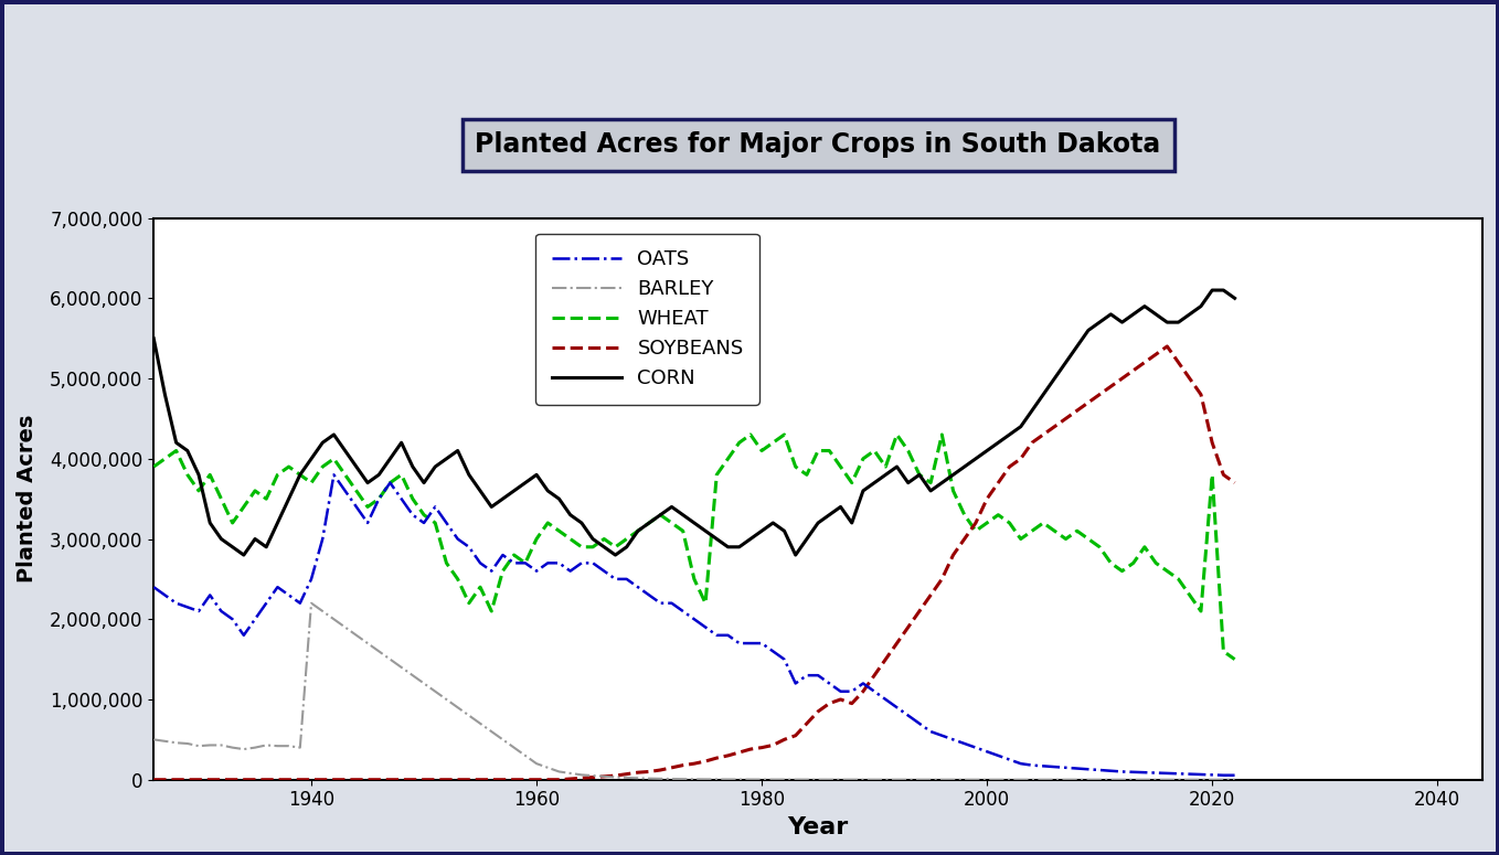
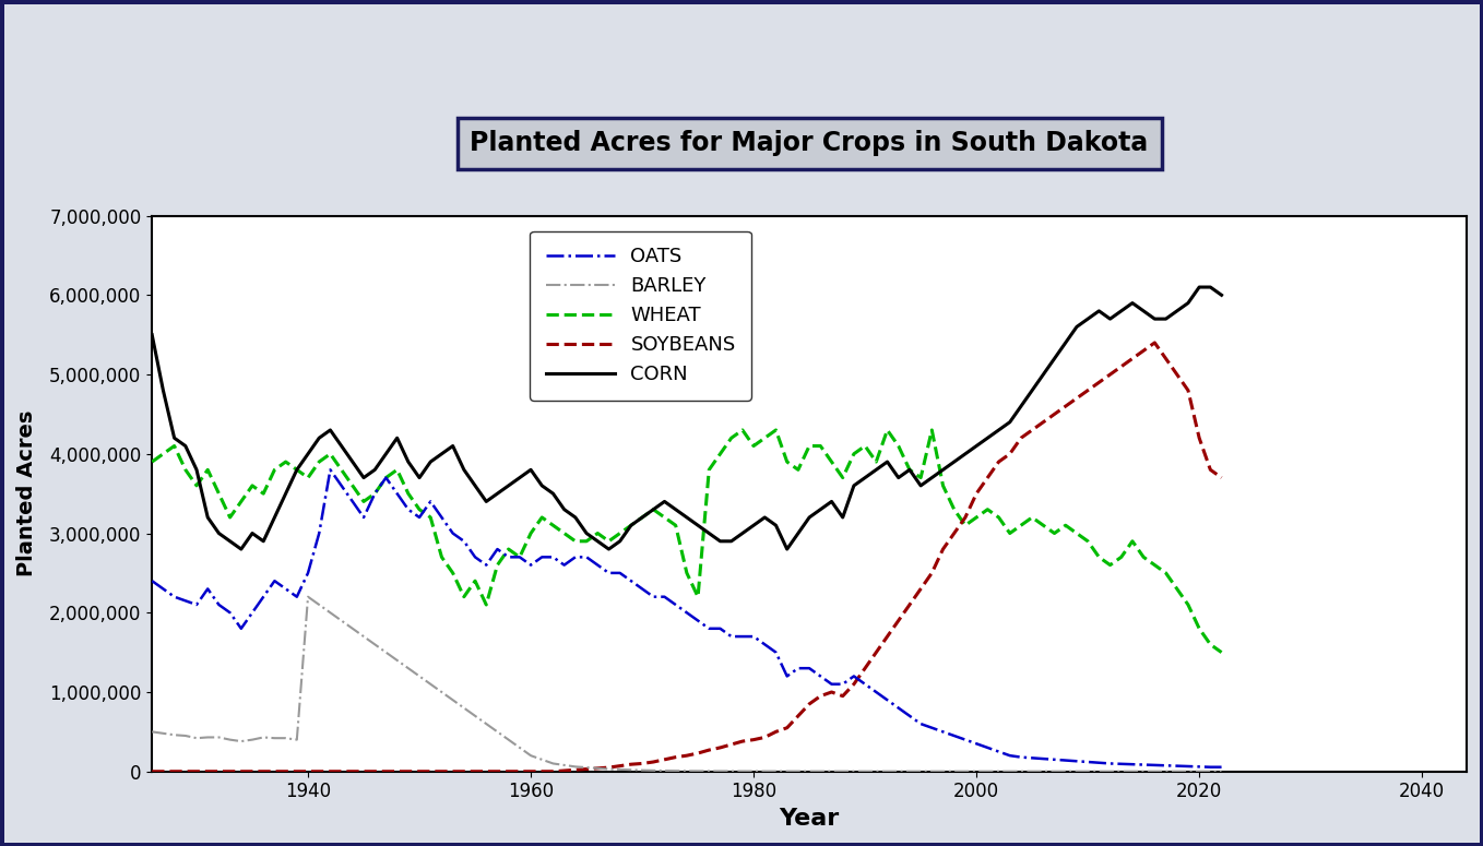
WHEAT/2020: 3,800,000 -> 1,800,000
